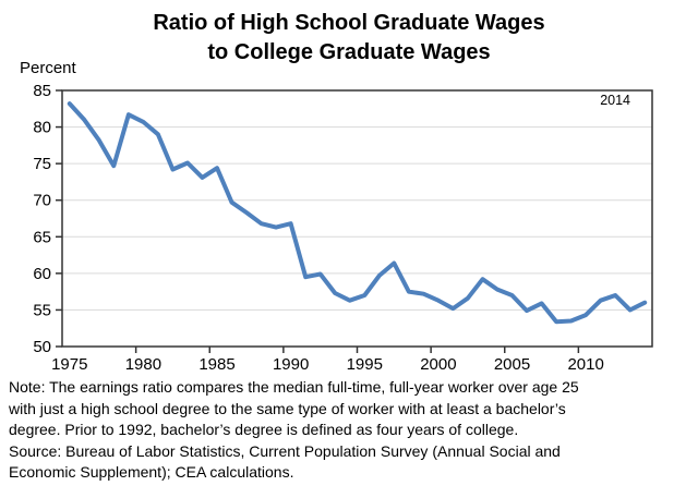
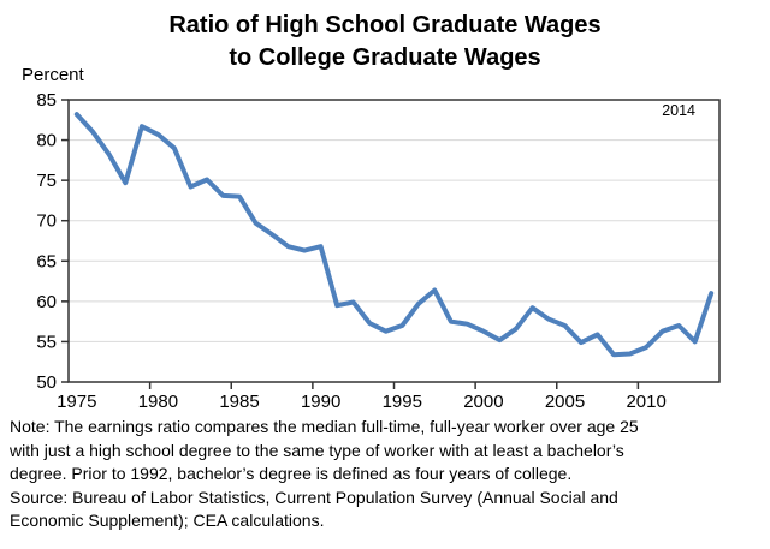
1985: 74 -> 73
2014: 56 -> 61
